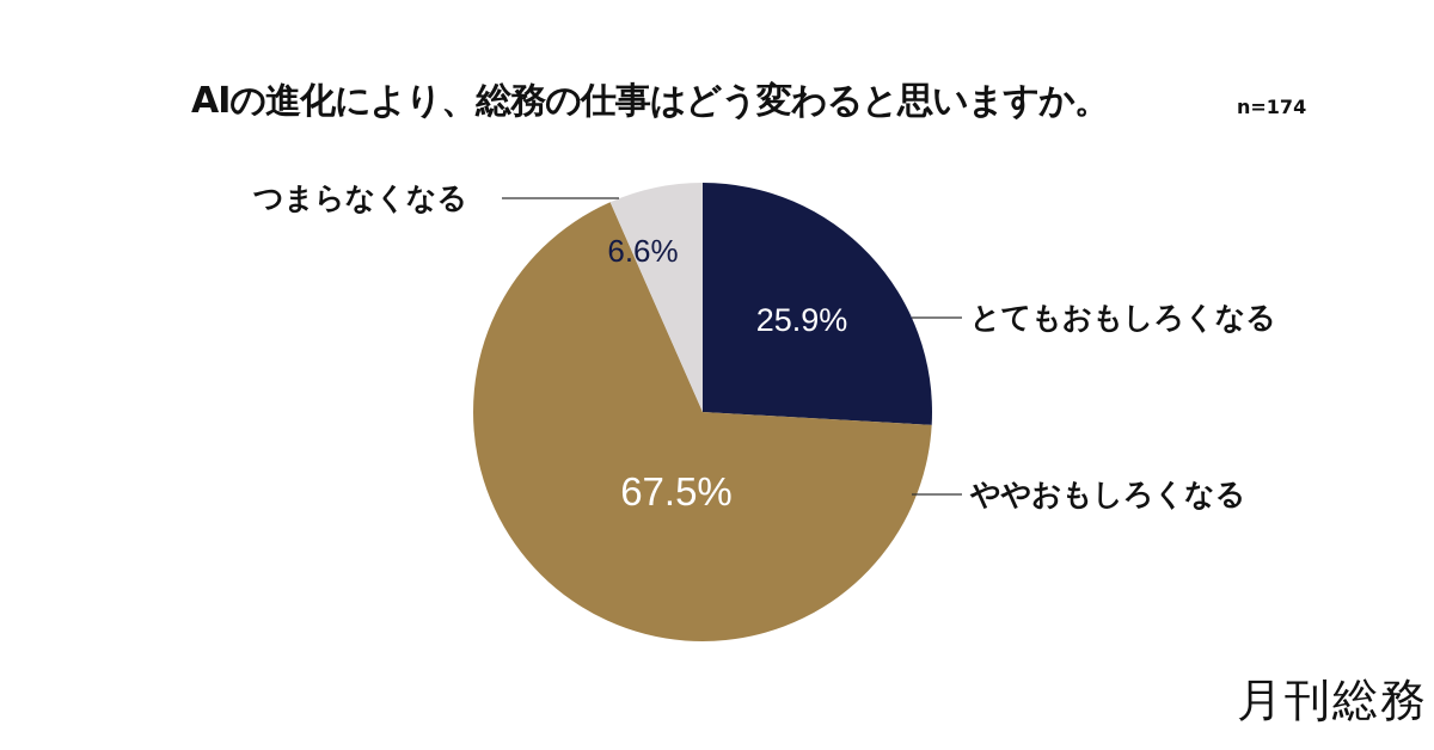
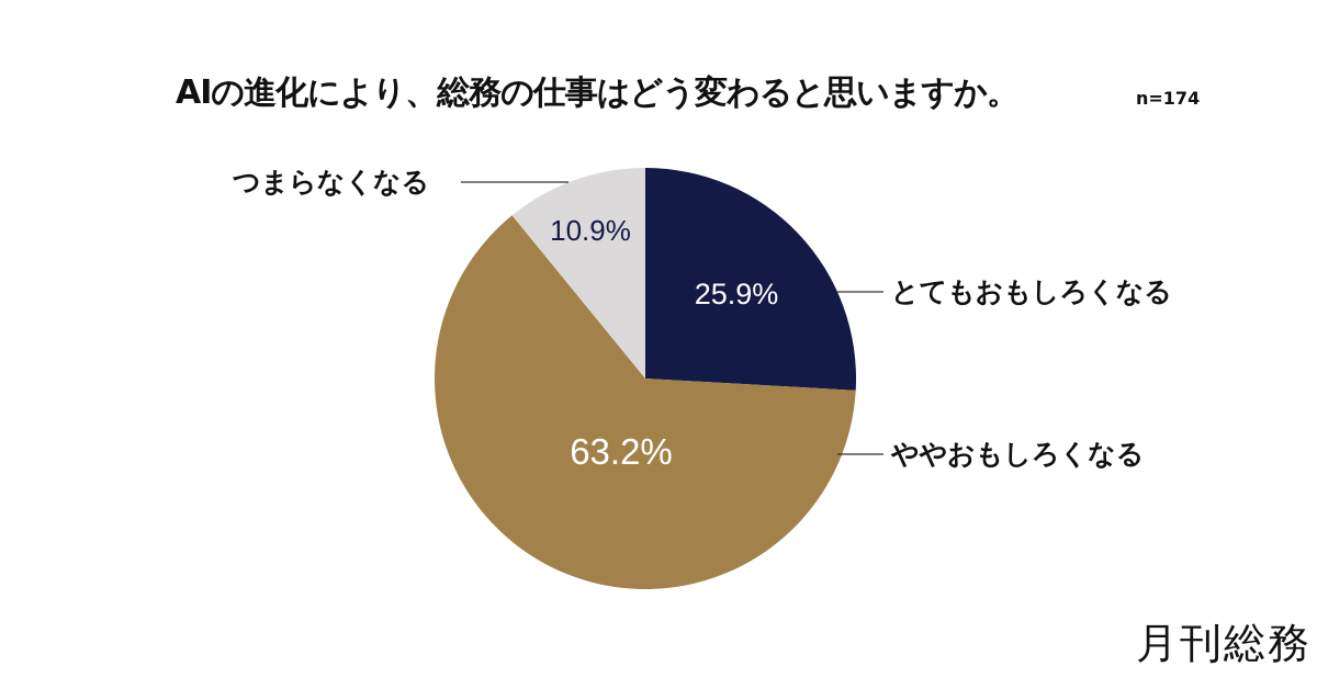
ややおもしろくなる: 67.5% -> 63.2%
つまらなくなる: 6.6% -> 10.9%
